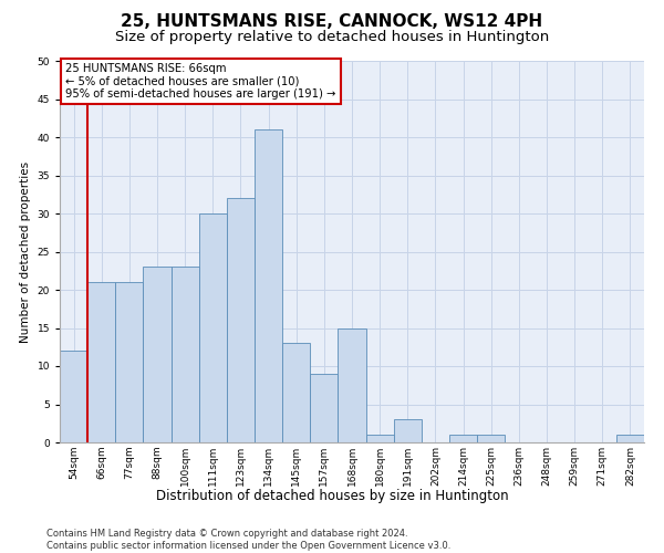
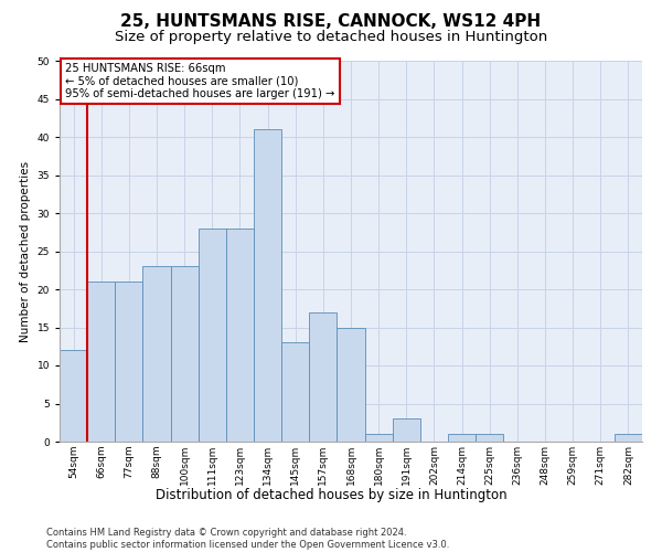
111sqm: 30 -> 28
123sqm: 32 -> 28
157sqm: 9 -> 17
